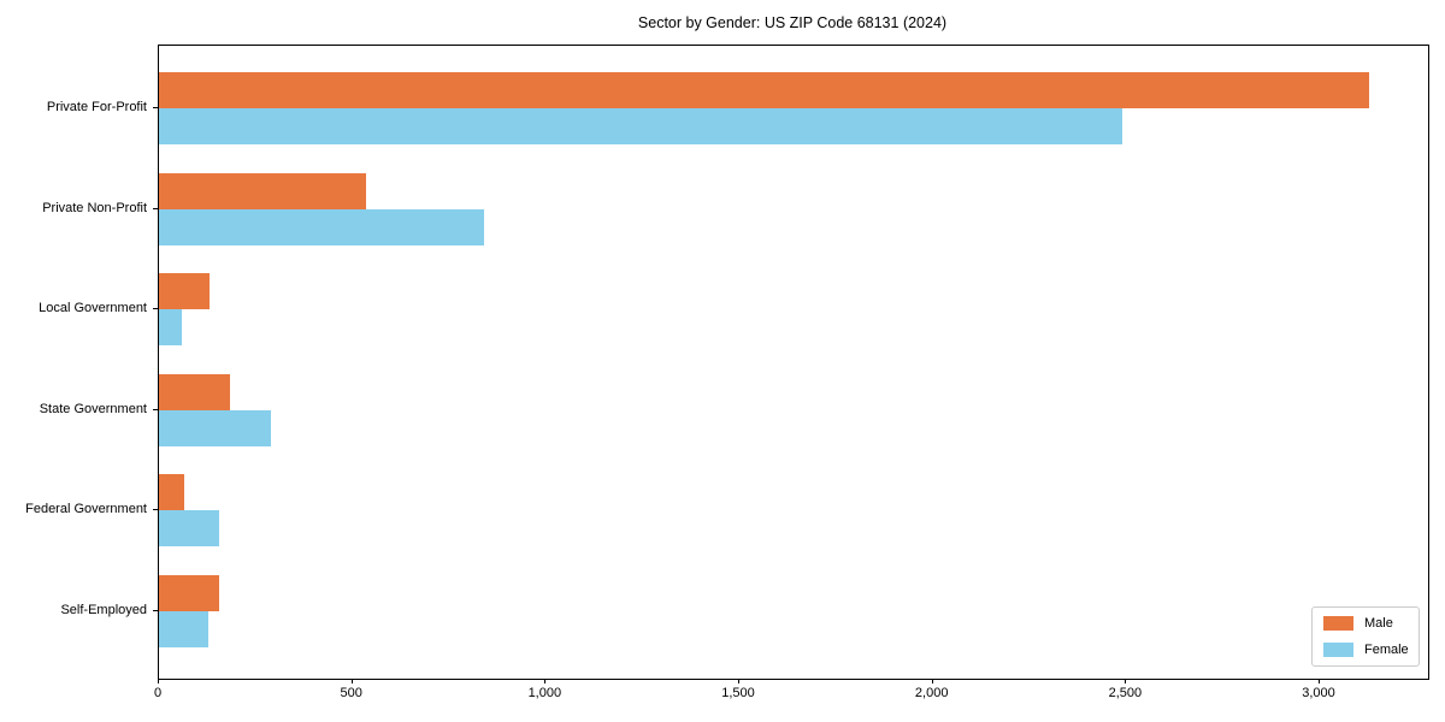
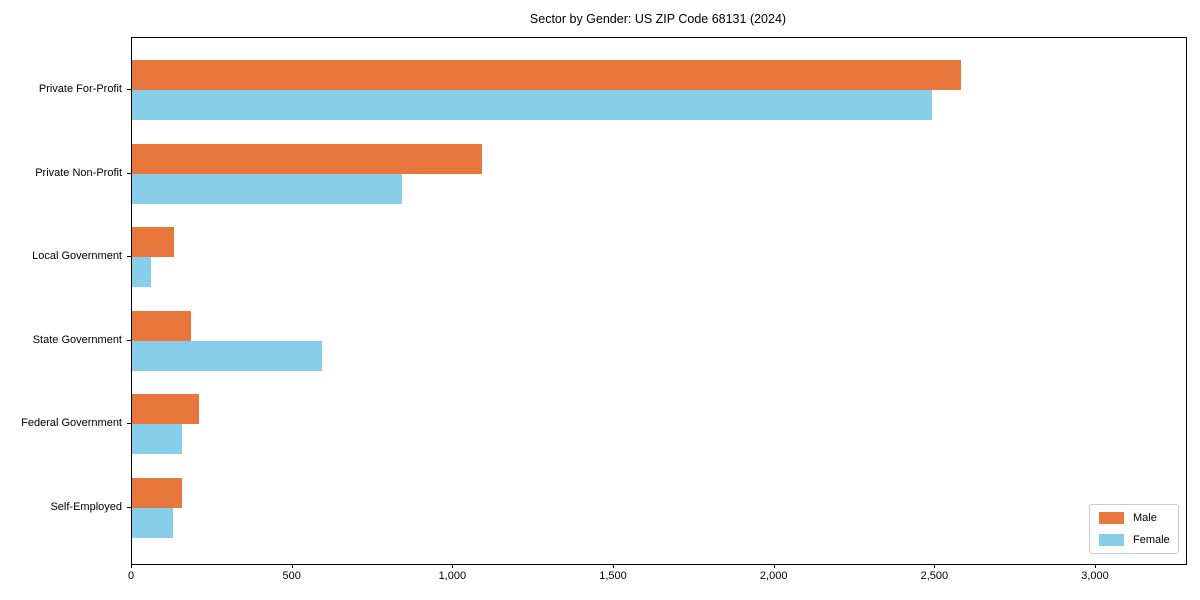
Male/Private For-Profit: 3130 -> 2580
Male/Private Non-Profit: 540 -> 1090
Female/State Government: 290 -> 590
Male/Federal Government: 60 -> 210
